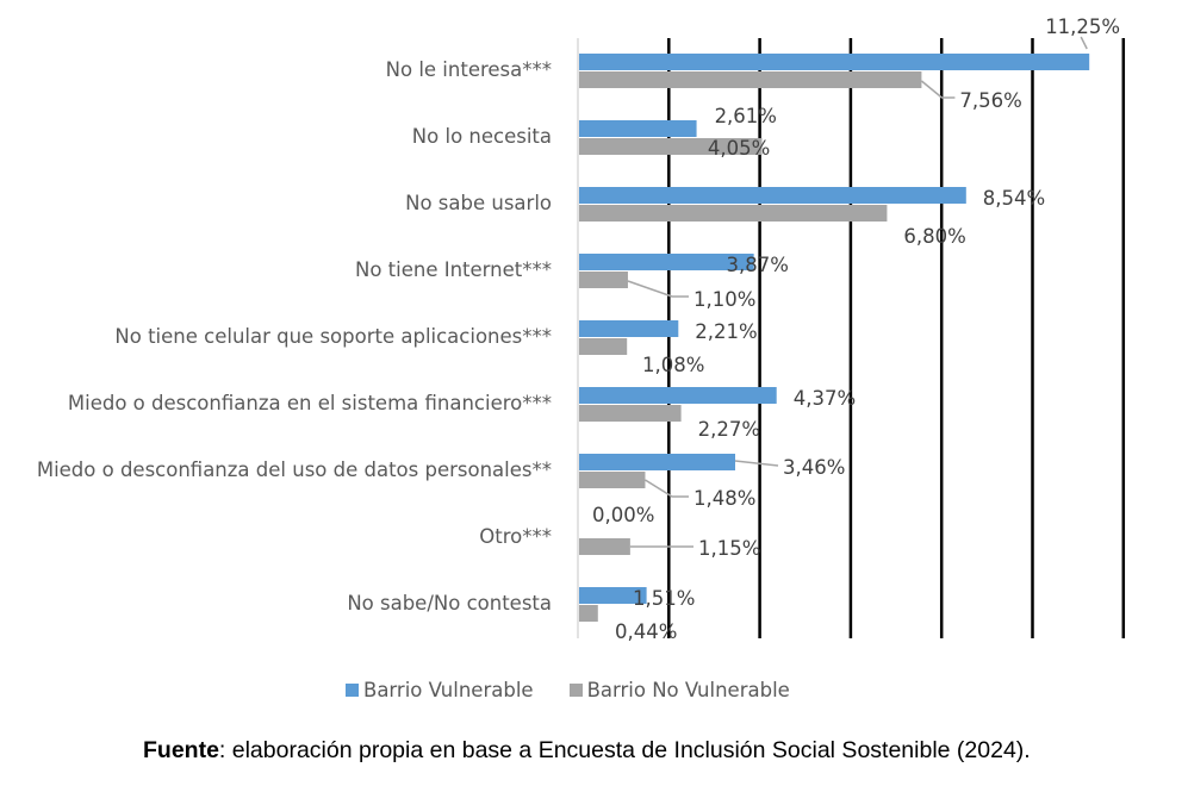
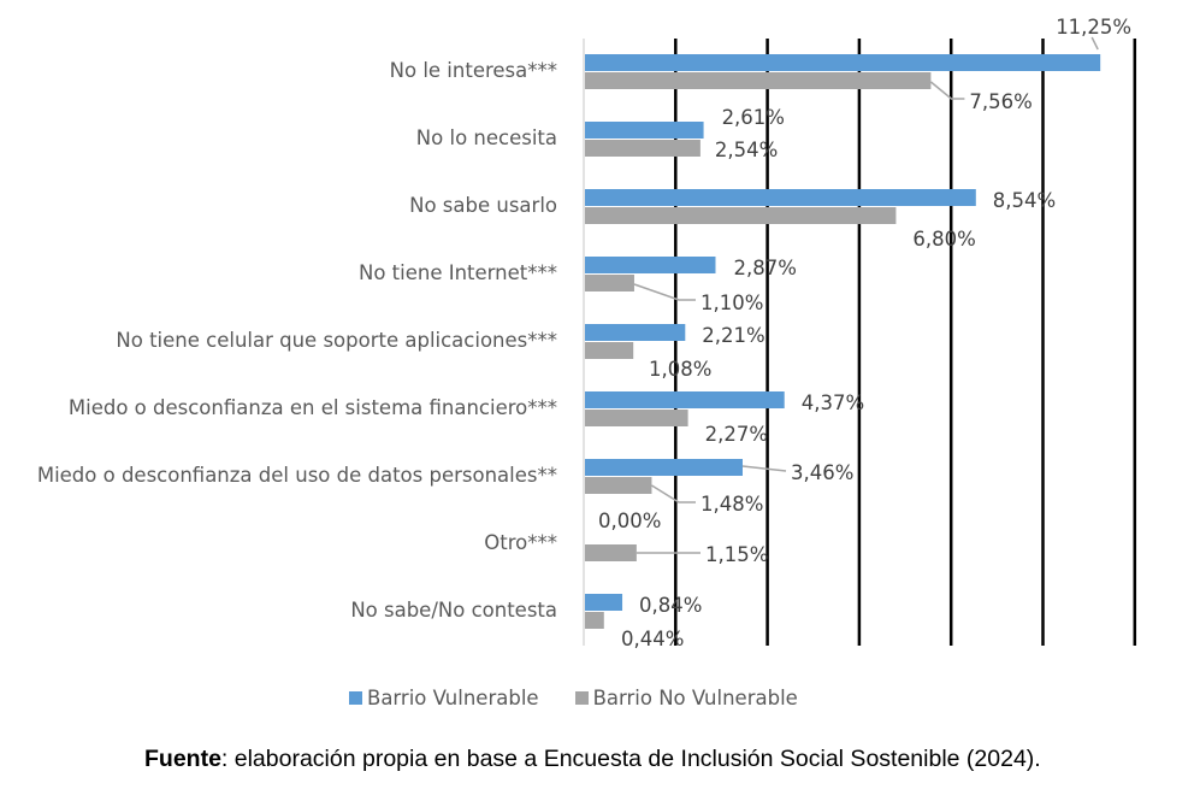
Barrio No Vulnerable/No lo necesita: 4,05% -> 2,54%
Barrio Vulnerable/No tiene Internet***: 3,87% -> 2,87%
Barrio Vulnerable/No sabe/No contesta: 1,51% -> 0,84%
